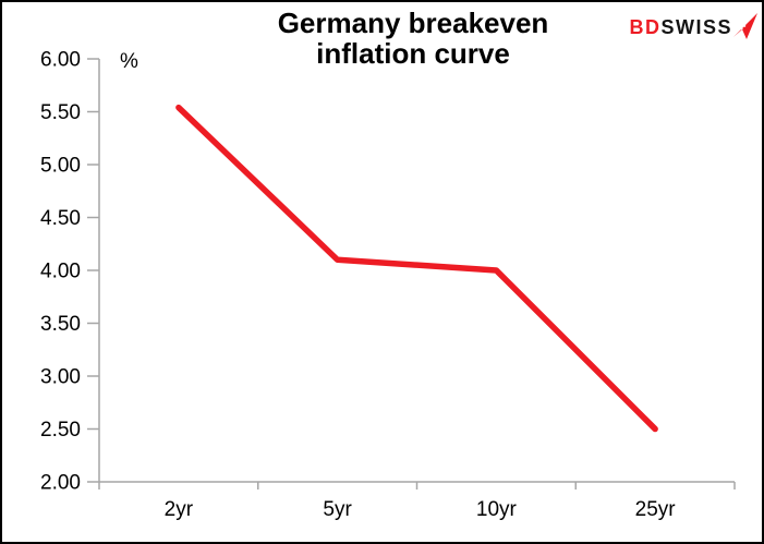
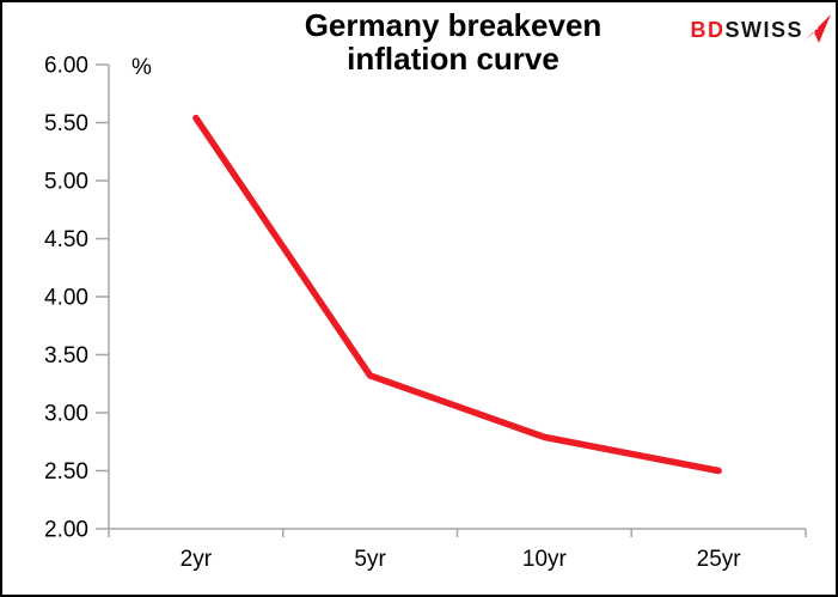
5yr: 4.1 -> 3.3
10yr: 4.0 -> 2.8
